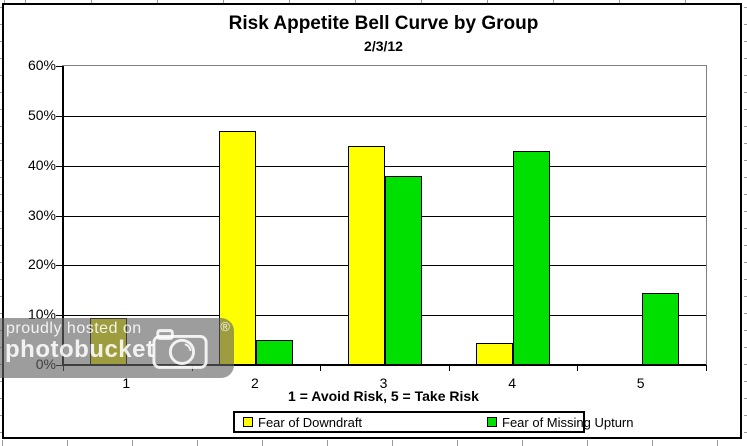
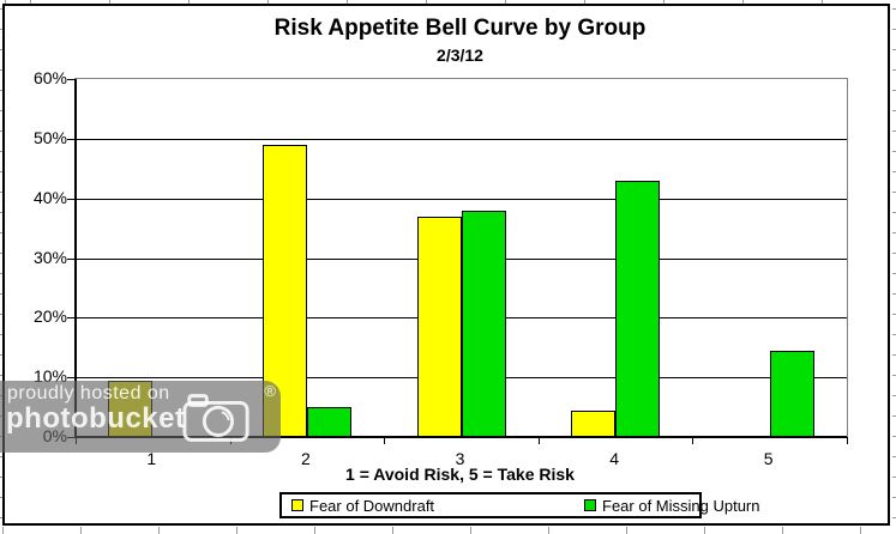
Fear of Downdraft/2: 47% -> 49%
Fear of Downdraft/3: 44% -> 37%
